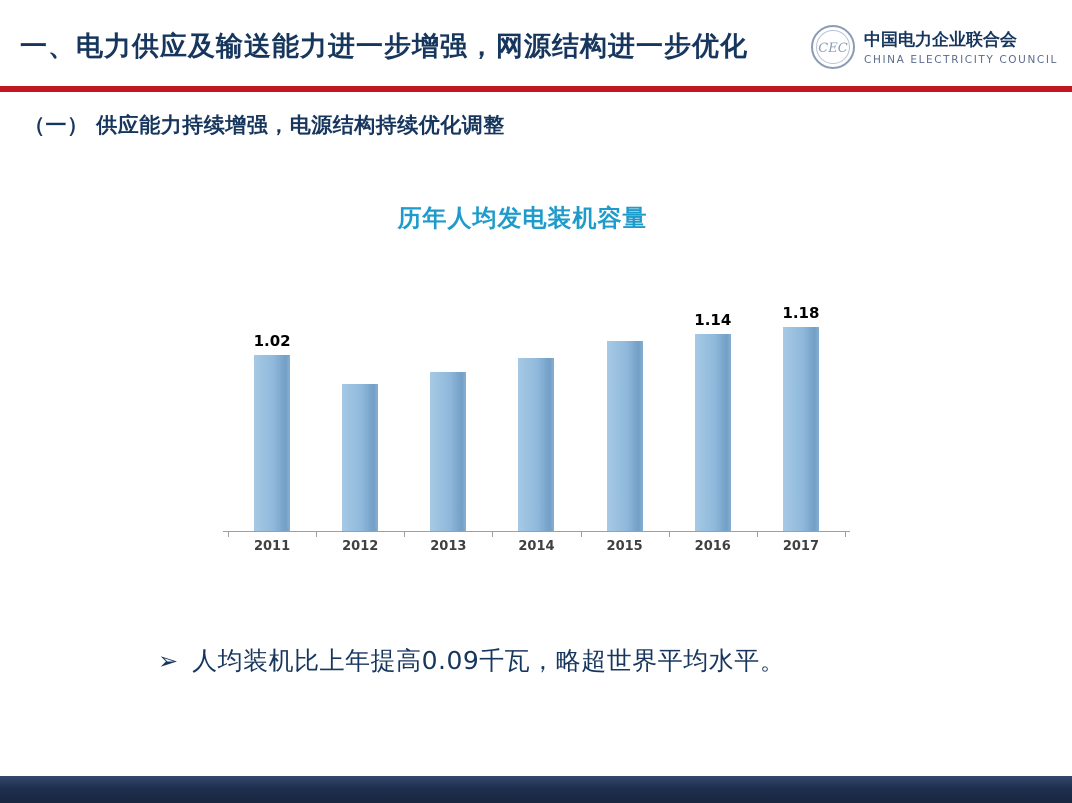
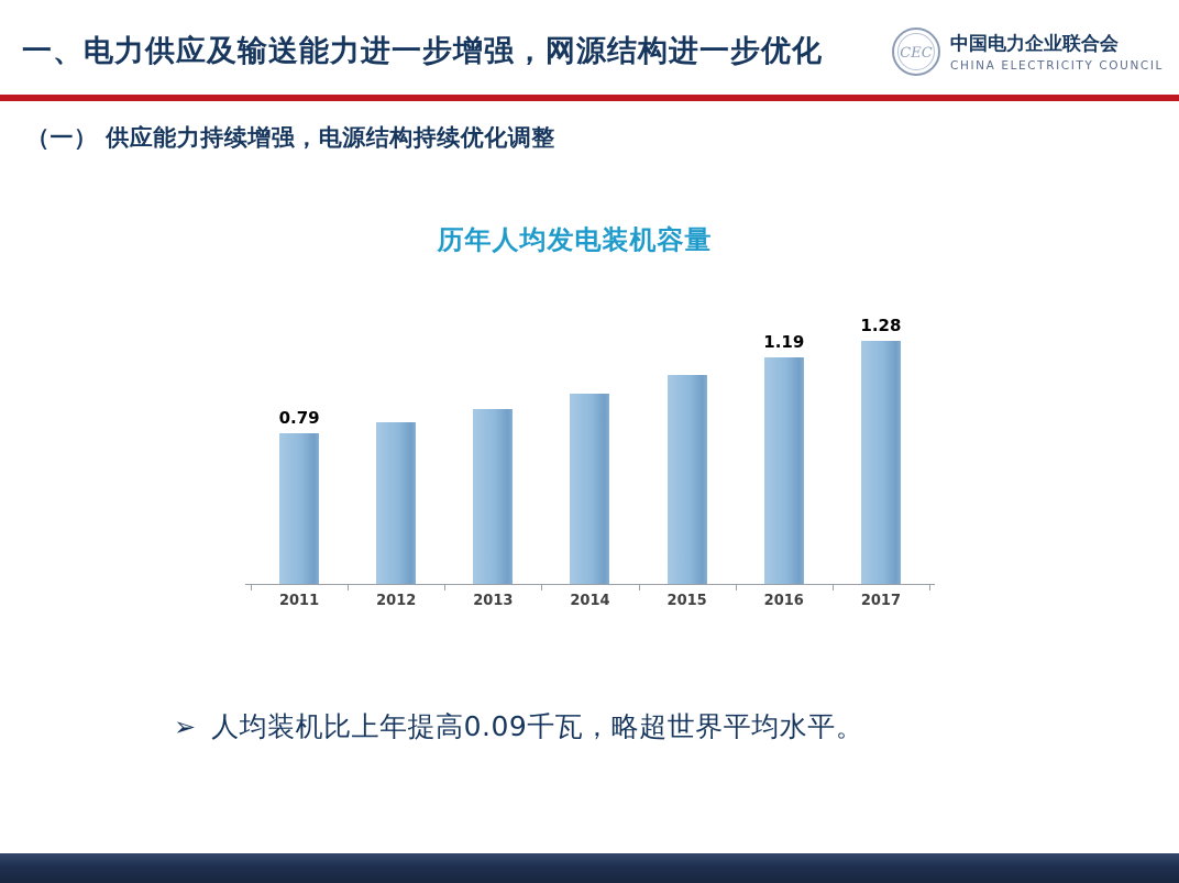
2011: 1.02 -> 0.79
2016: 1.14 -> 1.19
2017: 1.18 -> 1.28
